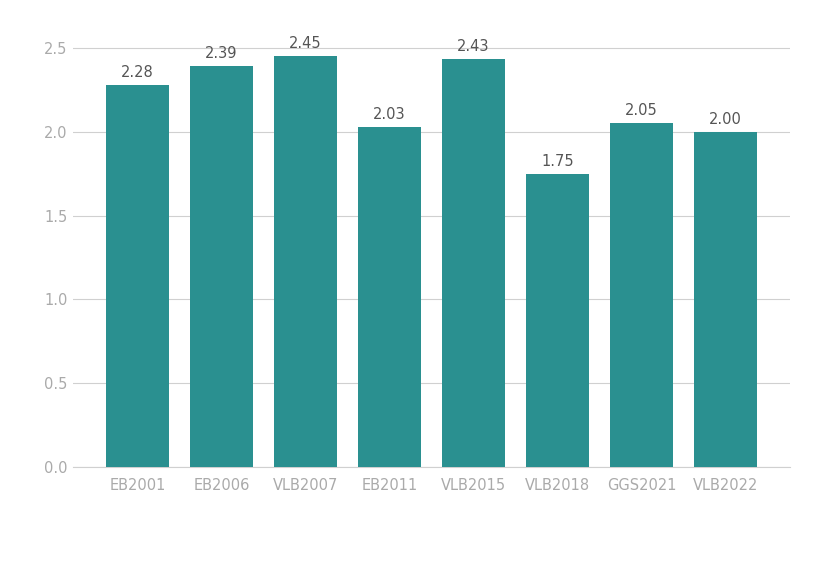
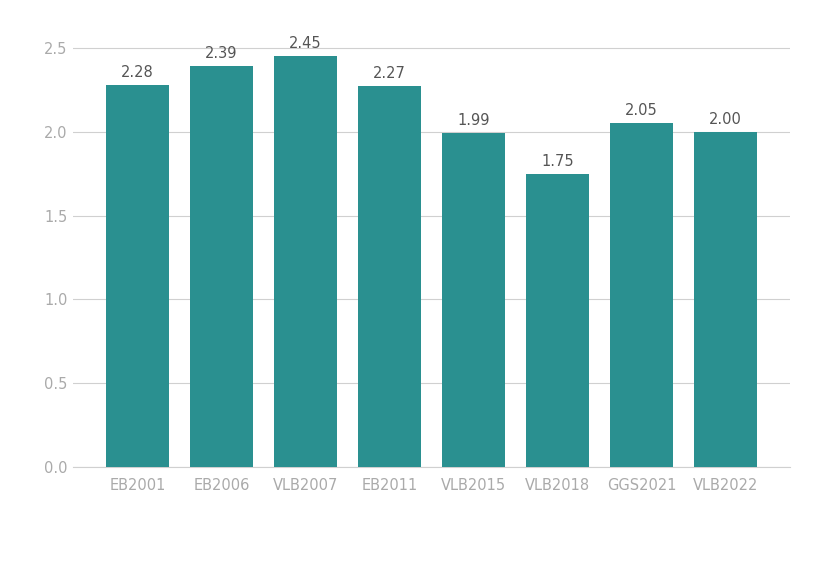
EB2011: 2.03 -> 2.27
VLB2015: 2.43 -> 1.99
